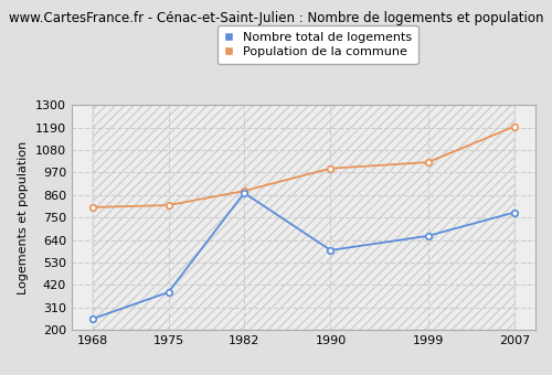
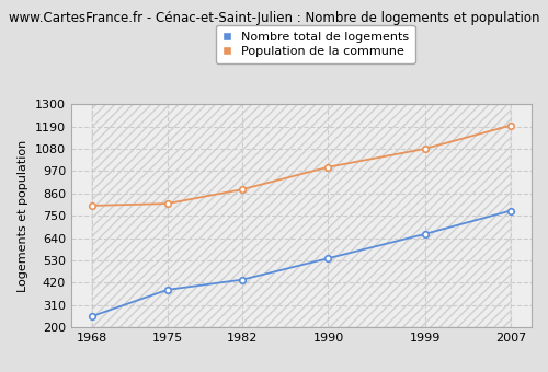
Nombre total de logements/1982: 870 -> 440
Nombre total de logements/1990: 590 -> 540
Population de la commune/1999: 1020 -> 1080
